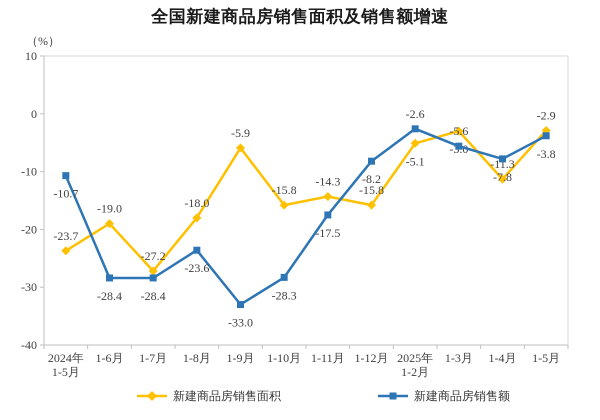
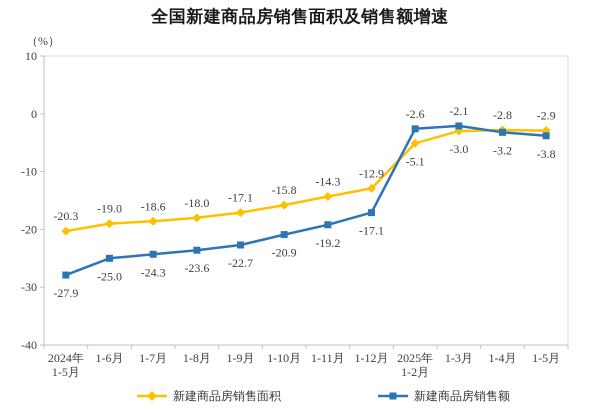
新建商品房销售面积/2024年 1-5月: -23.7 -> -20.3
新建商品房销售额/2024年 1-5月: -10.7 -> -27.9
新建商品房销售额/1-6月: -28.4 -> -25.0
新建商品房销售面积/1-7月: -27.2 -> -18.6
新建商品房销售额/1-7月: -28.4 -> -24.3
新建商品房销售面积/1-9月: -5.9 -> -17.1
新建商品房销售额/1-9月: -33.0 -> -22.7
新建商品房销售额/1-10月: -28.3 -> -20.9
新建商品房销售额/1-11月: -17.5 -> -19.2
新建商品房销售面积/1-12月: -15.8 -> -12.9
新建商品房销售额/1-12月: -8.2 -> -17.1
新建商品房销售额/1-3月: -5.6 -> -2.1
新建商品房销售面积/1-4月: -11.3 -> -2.8
新建商品房销售额/1-4月: -7.8 -> -3.2
